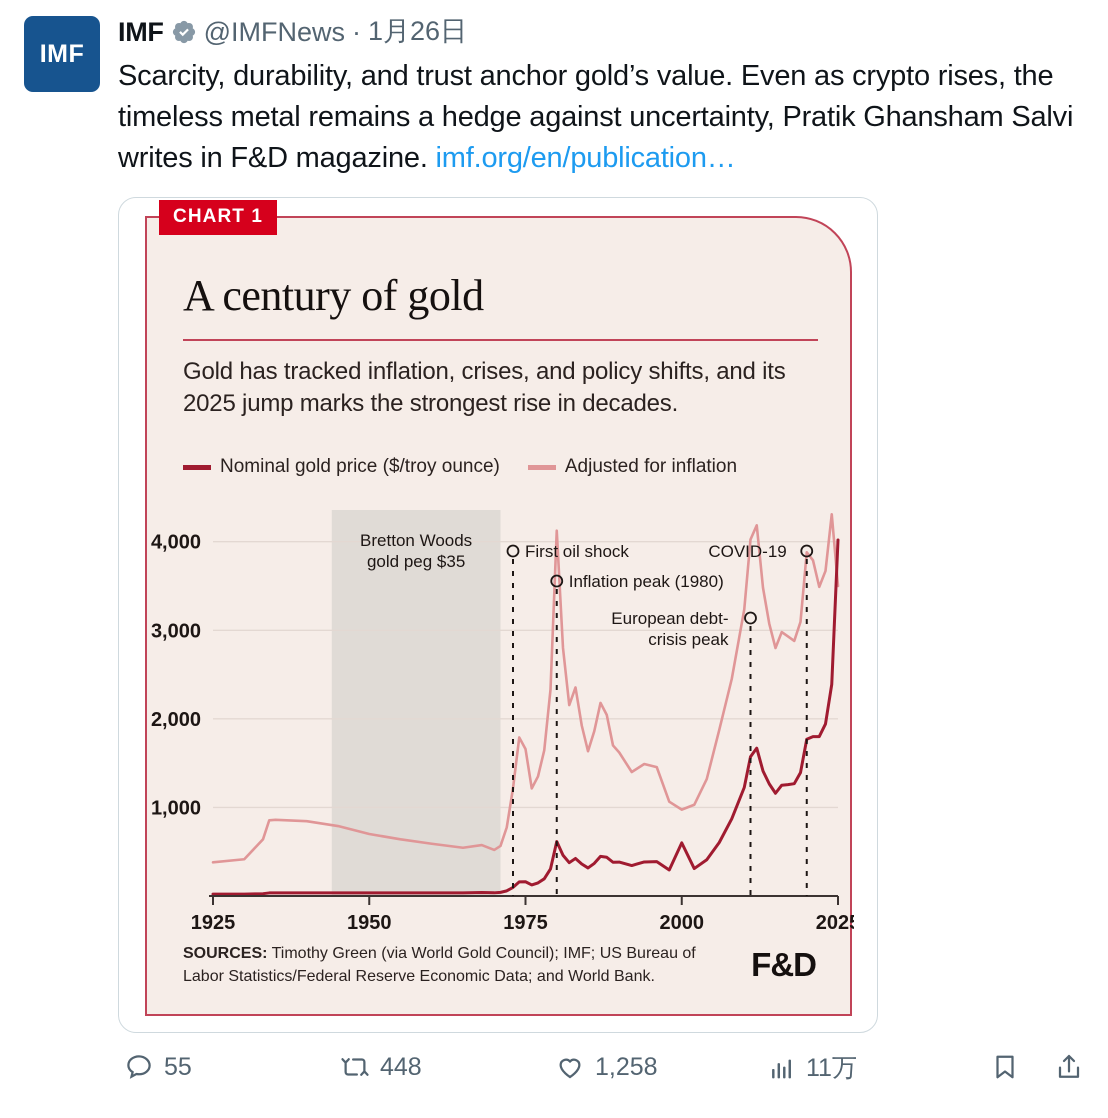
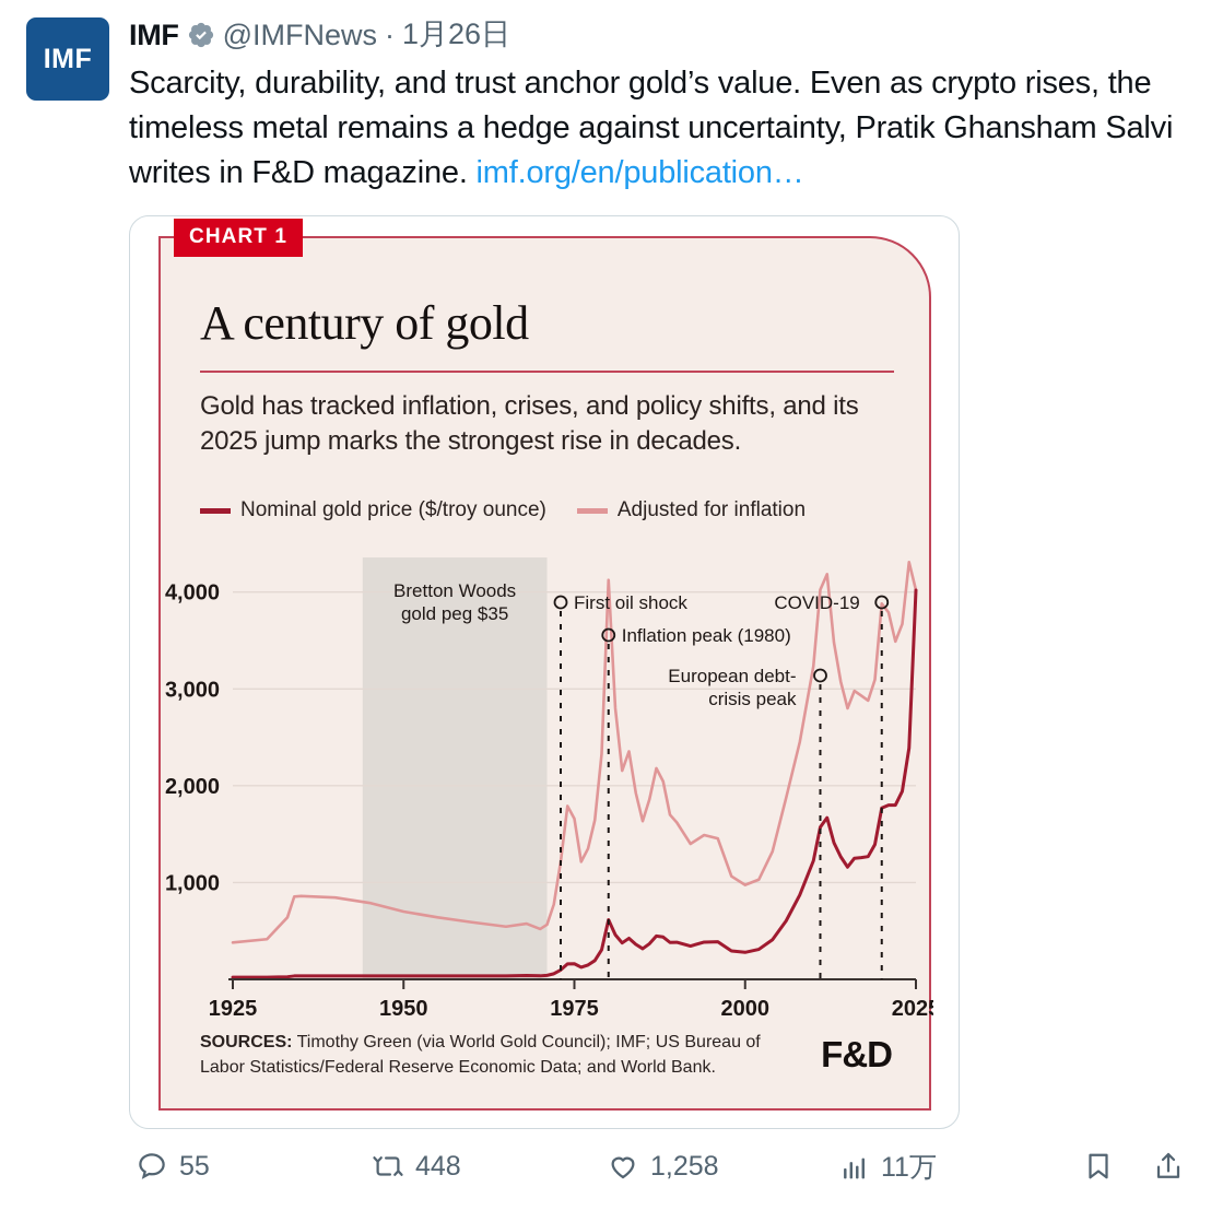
Nominal gold price ($/troy ounce)/2000: 600 -> 300
Adjusted for inflation/2025: 3500 -> 4000
